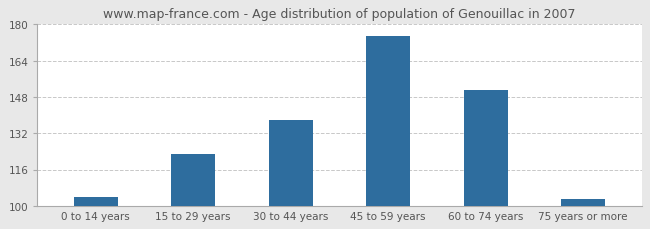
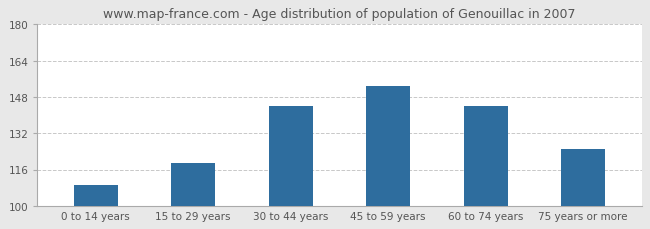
0 to 14 years: 104 -> 109
15 to 29 years: 123 -> 119
30 to 44 years: 138 -> 144
45 to 59 years: 175 -> 153
60 to 74 years: 151 -> 144
75 years or more: 103 -> 125
